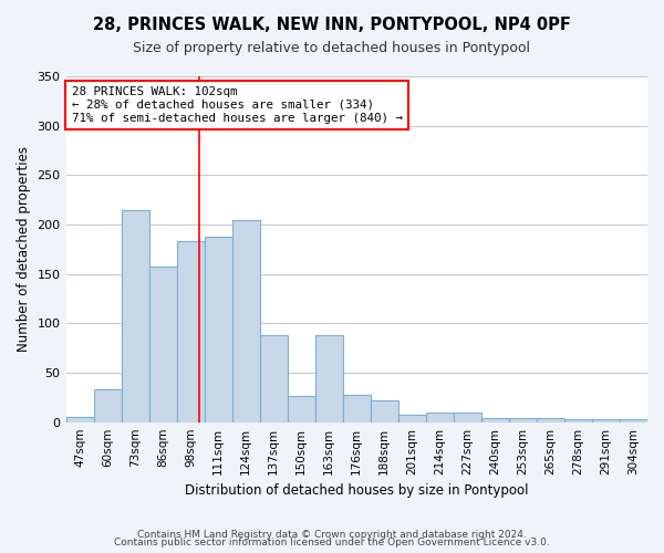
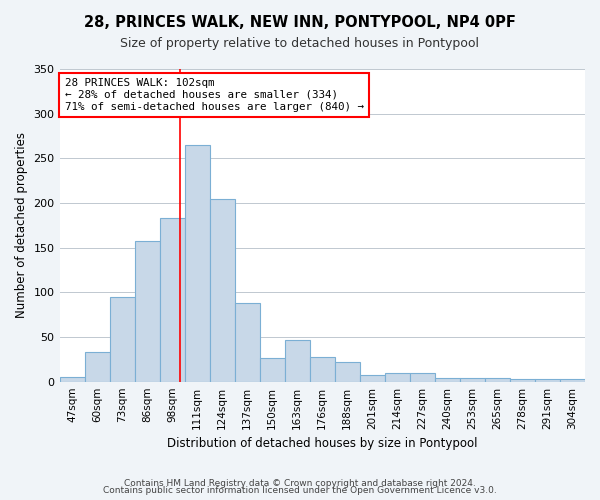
73sqm: 214 -> 95
111sqm: 188 -> 265
163sqm: 88 -> 47
